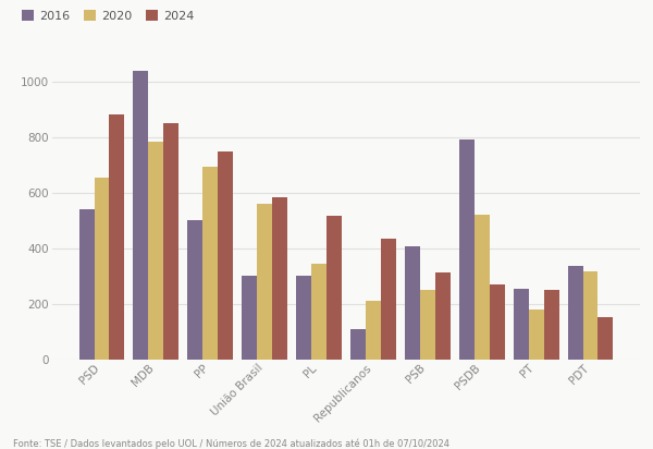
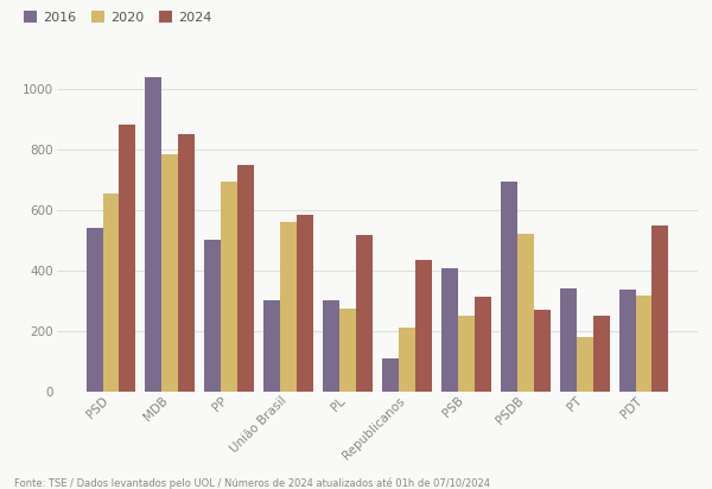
2020/PL: 345 -> 275
2016/PSDB: 790 -> 695
2016/PT: 255 -> 340
2024/PDT: 150 -> 550
